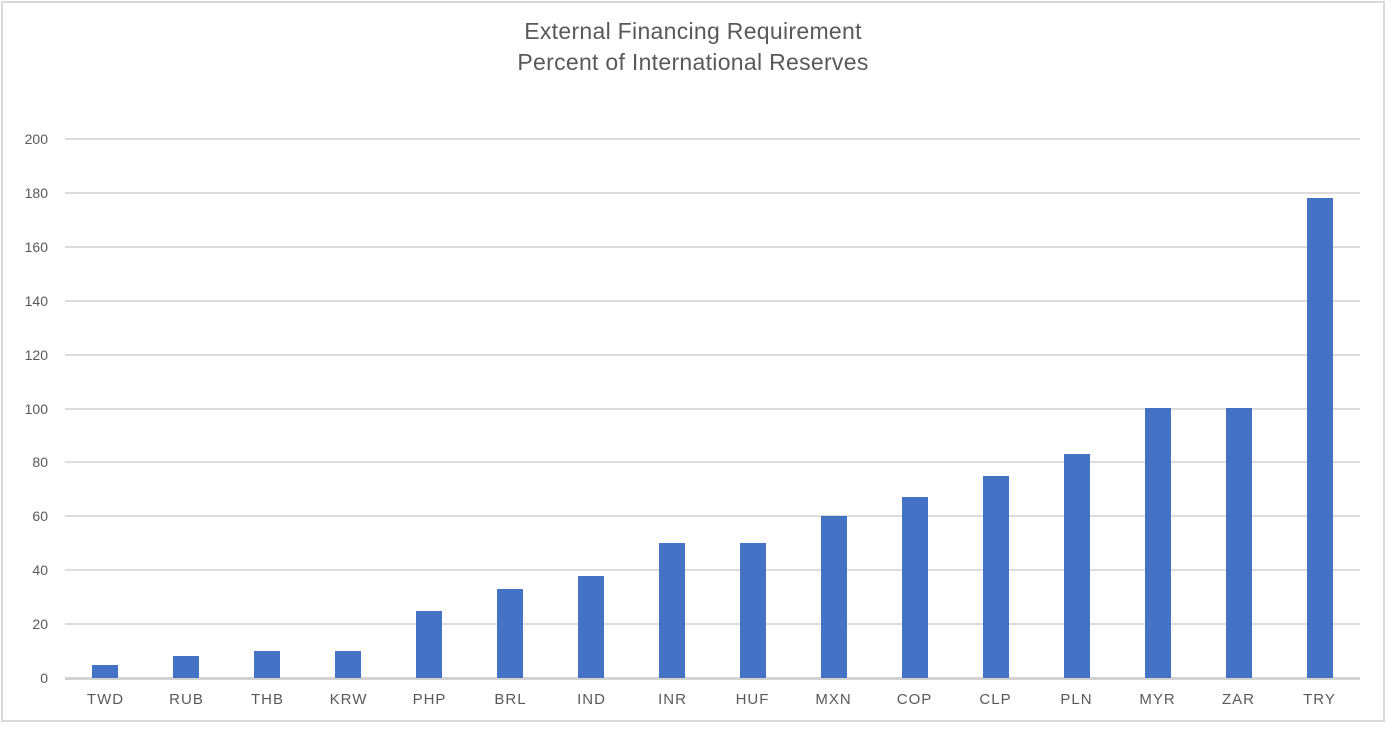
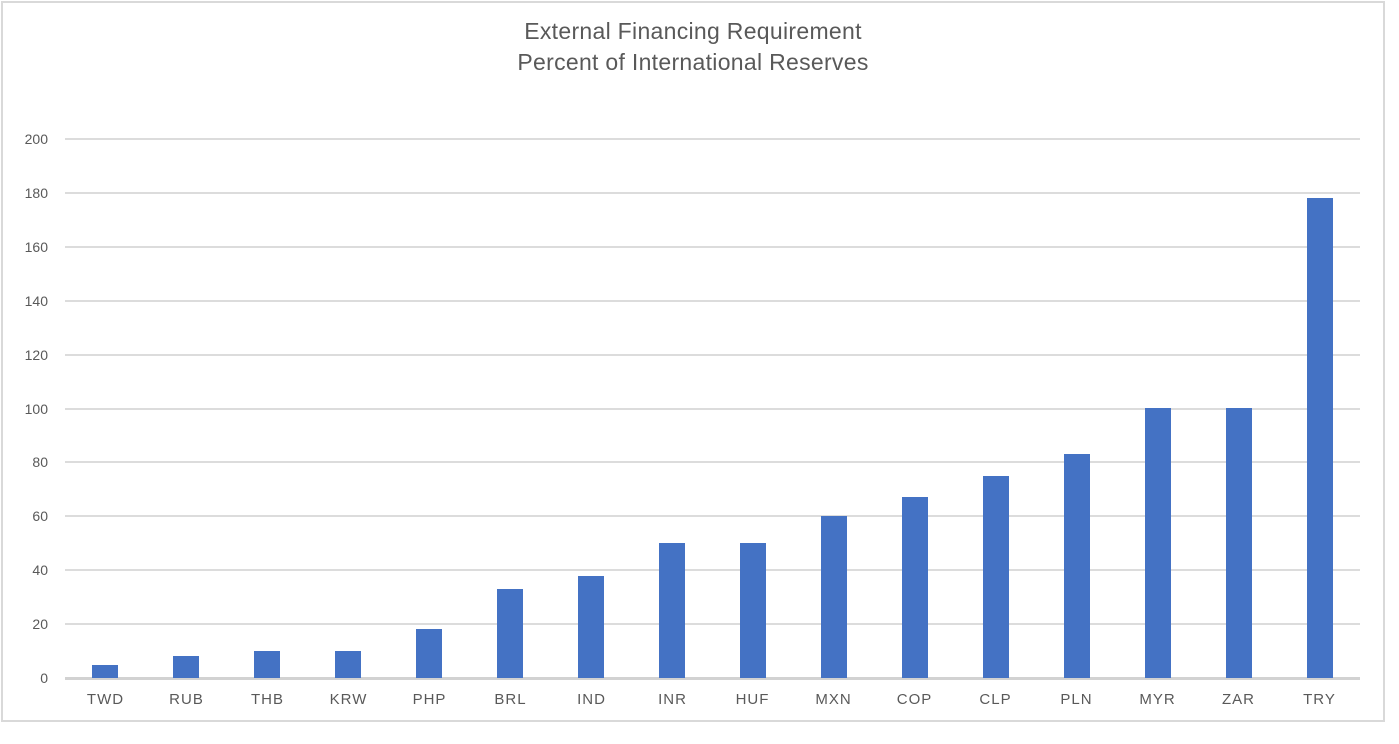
PHP: 25 -> 18
